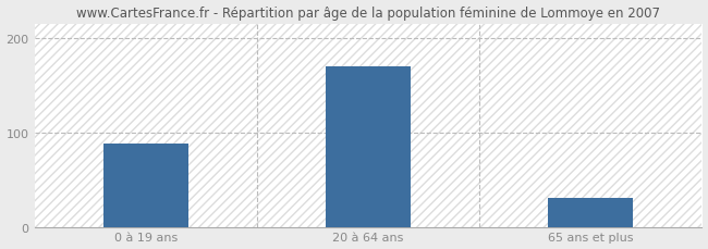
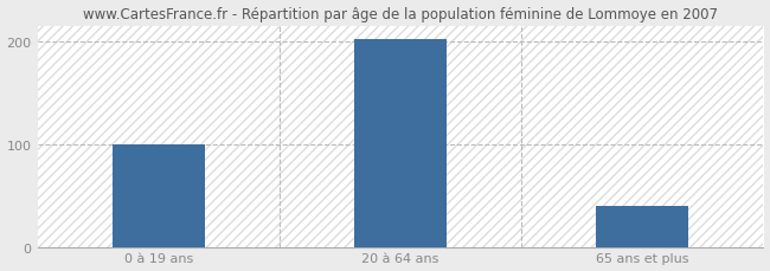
0 à 19 ans: 88 -> 100
20 à 64 ans: 170 -> 202
65 ans et plus: 30 -> 40
